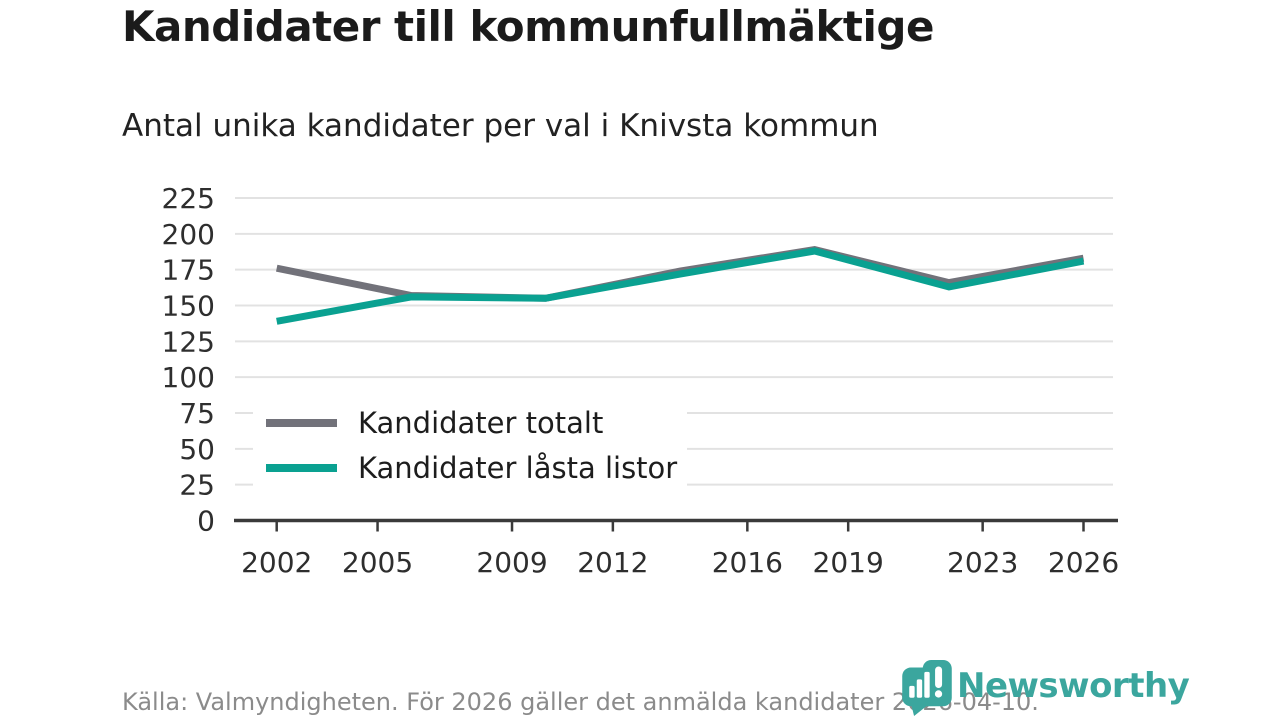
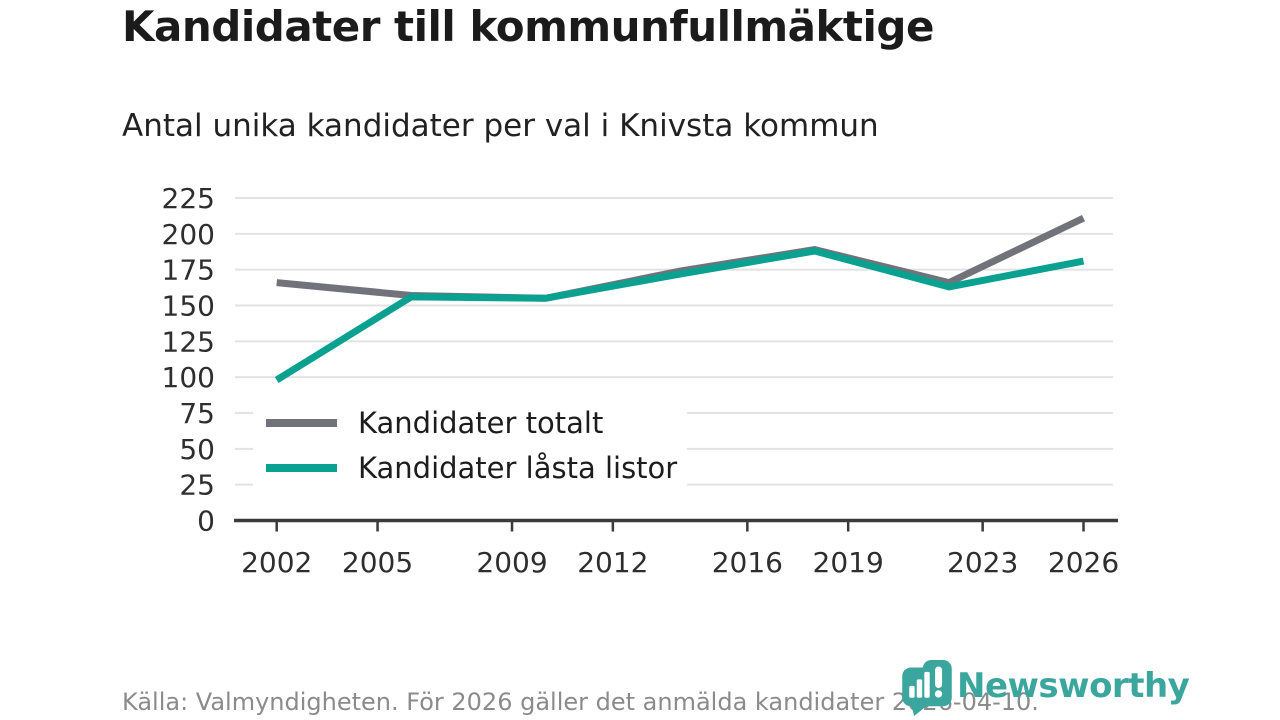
Kandidater totalt/2002: 176 -> 166
Kandidater låsta listor/2002: 139 -> 98
Kandidater totalt/2026: 183 -> 211
